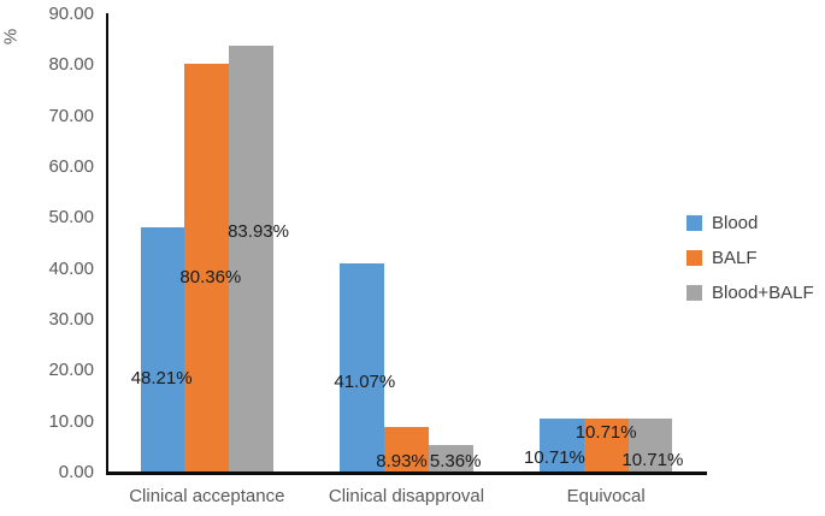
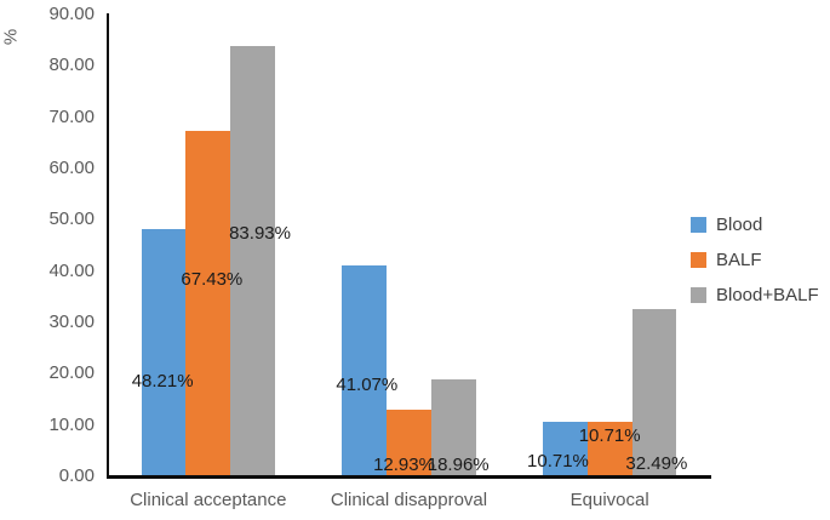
BALF/Clinical acceptance: 80.36% -> 67.43%
BALF/Clinical disapproval: 8.93% -> 12.93%
Blood+BALF/Clinical disapproval: 5.36% -> 18.96%
Blood+BALF/Equivocal: 10.71% -> 32.49%
